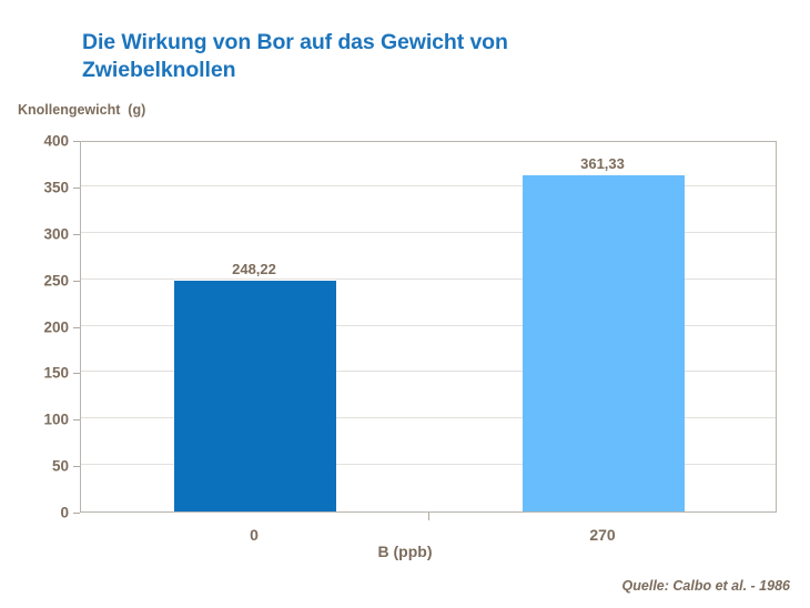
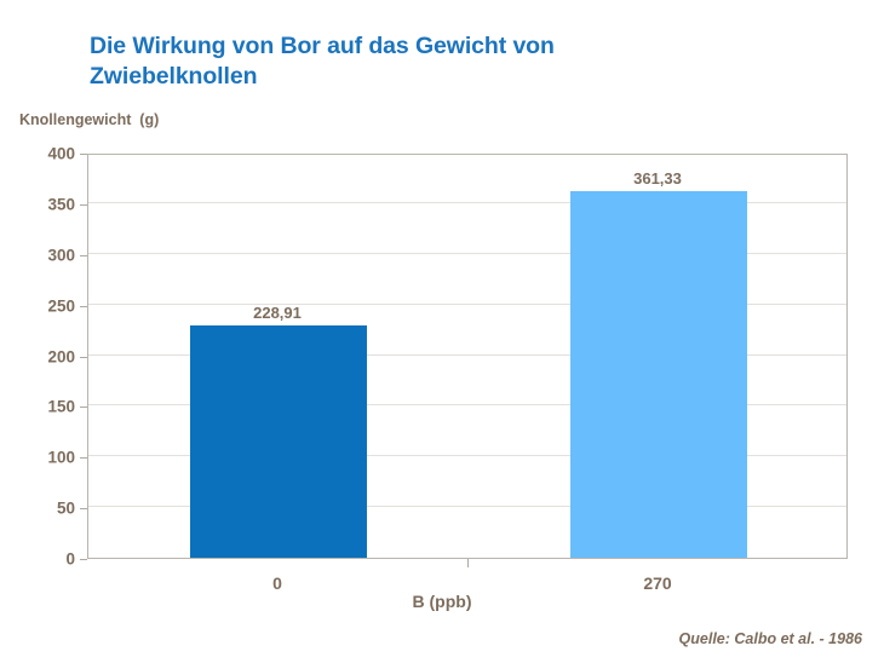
0: 248,22 -> 228,91
